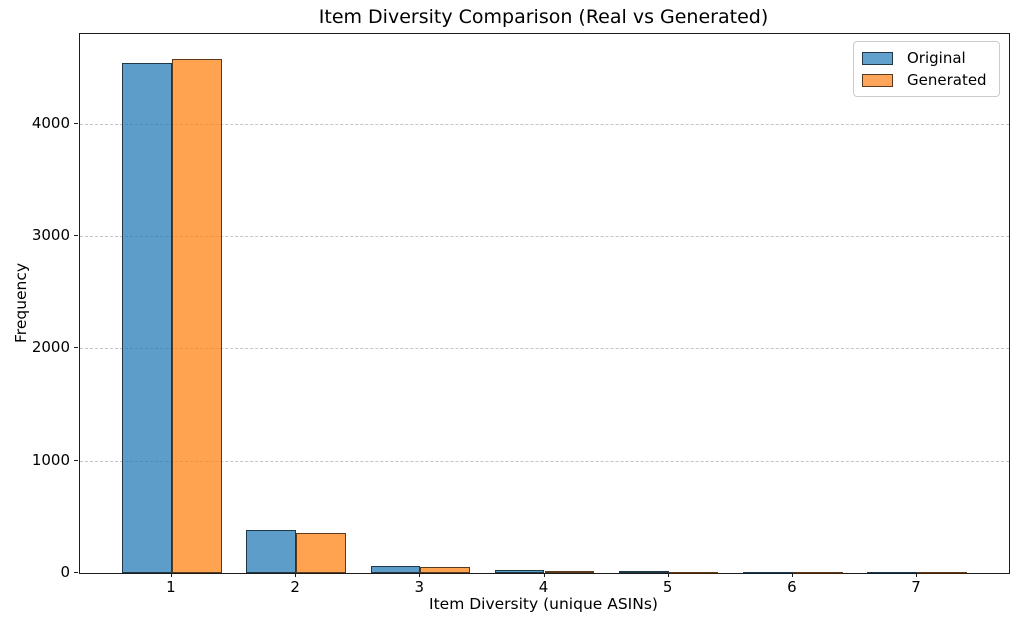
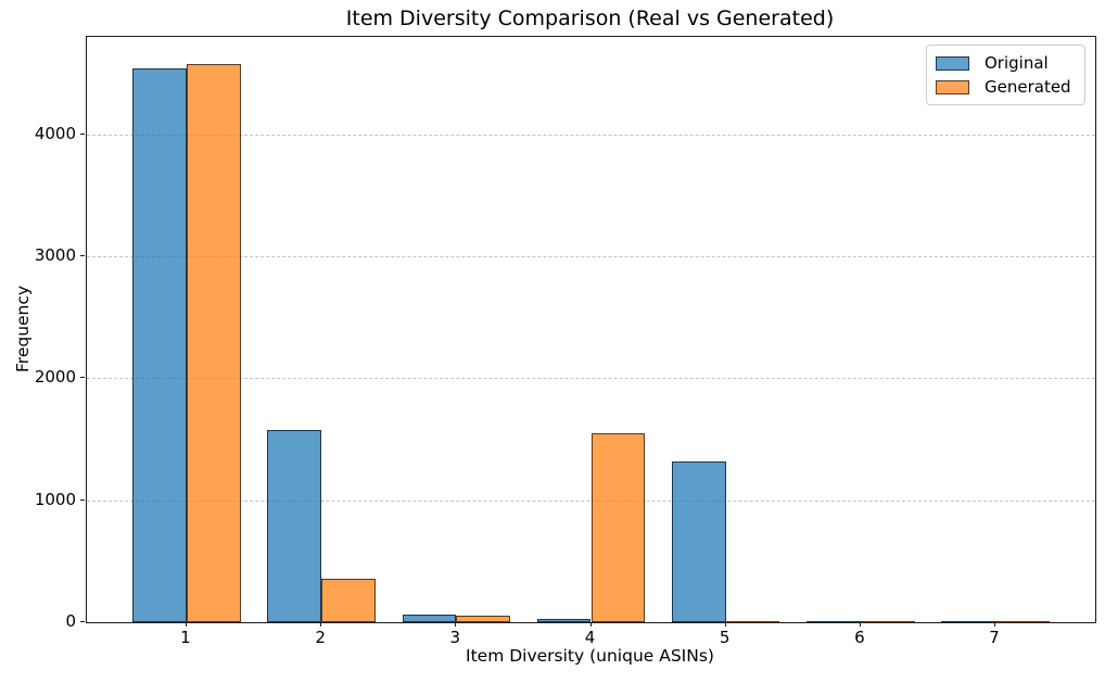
Original/2: 380 -> 1580
Generated/4: 10 -> 1550
Original/5: 10 -> 1320
